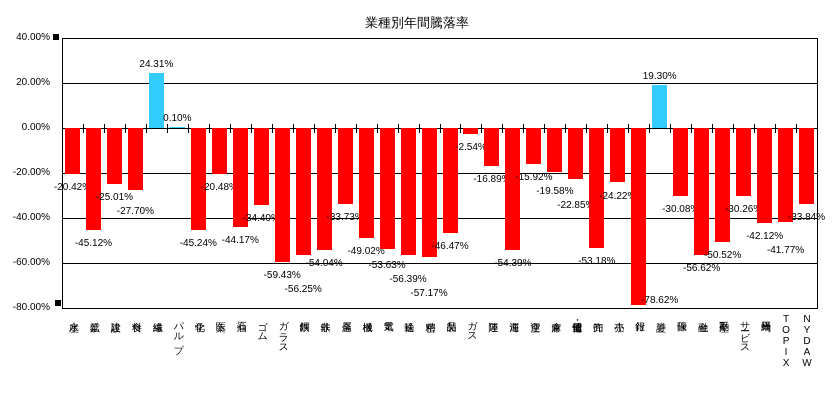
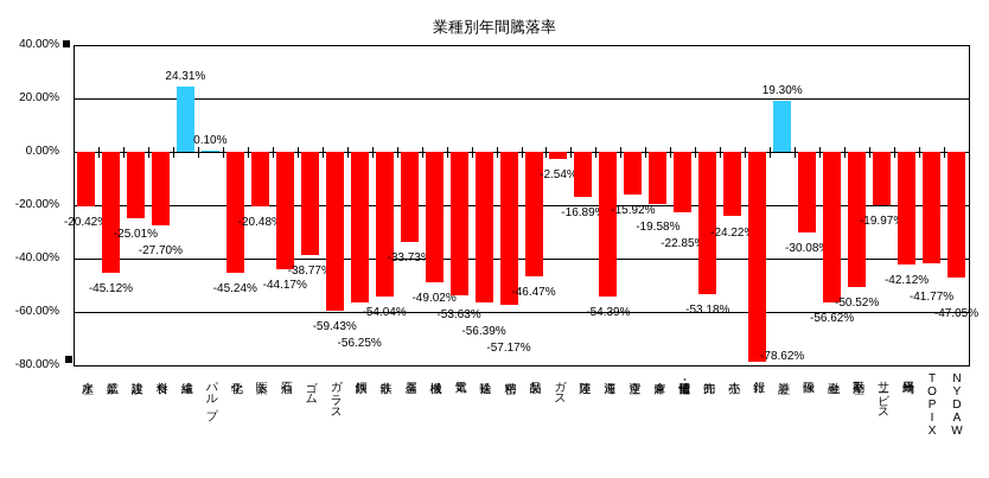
ゴム: -34.40% -> -38.77%
サービス: -30.26% -> -19.97%
NYDAW: -33.84% -> -47.05%
